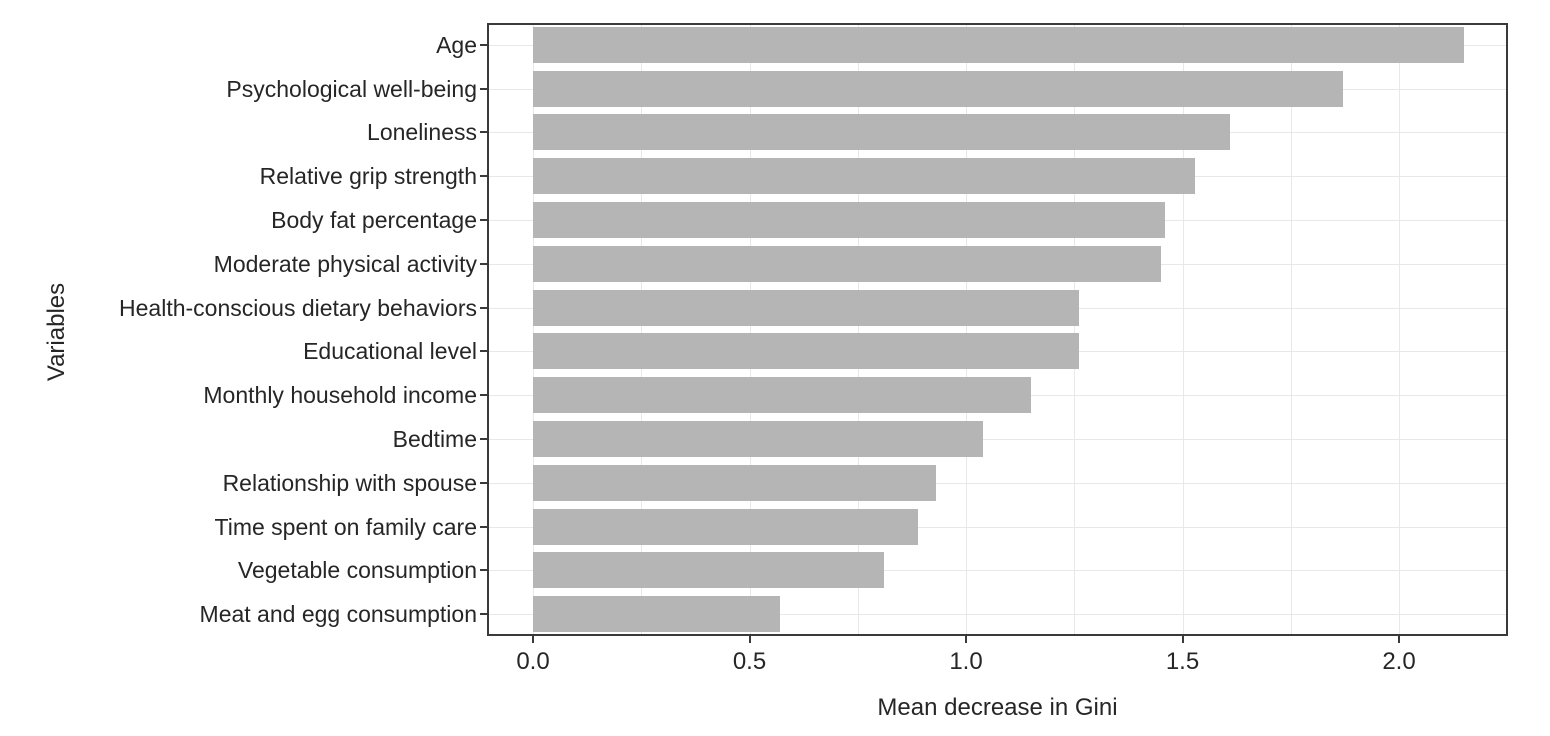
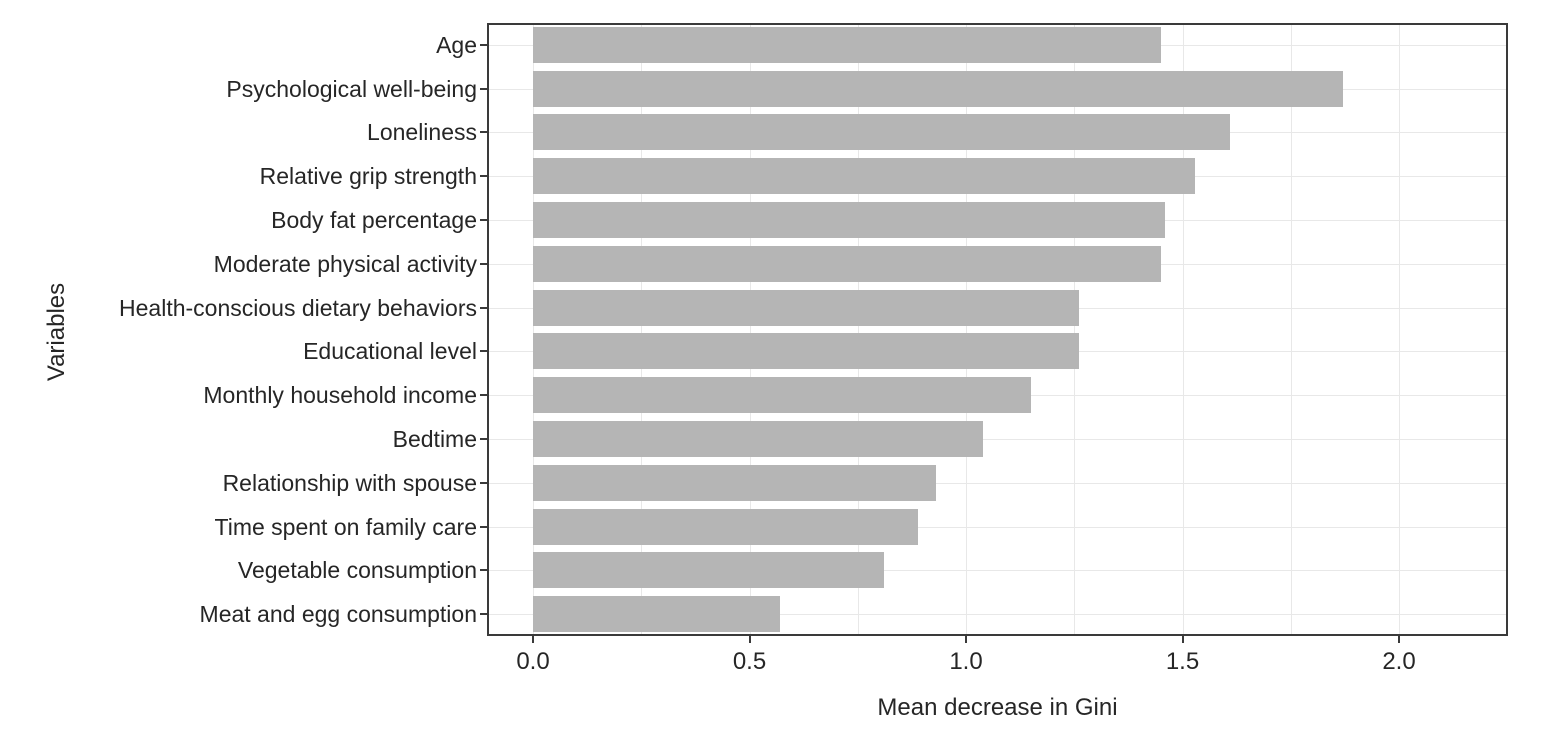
Age: 2.15 -> 1.45
